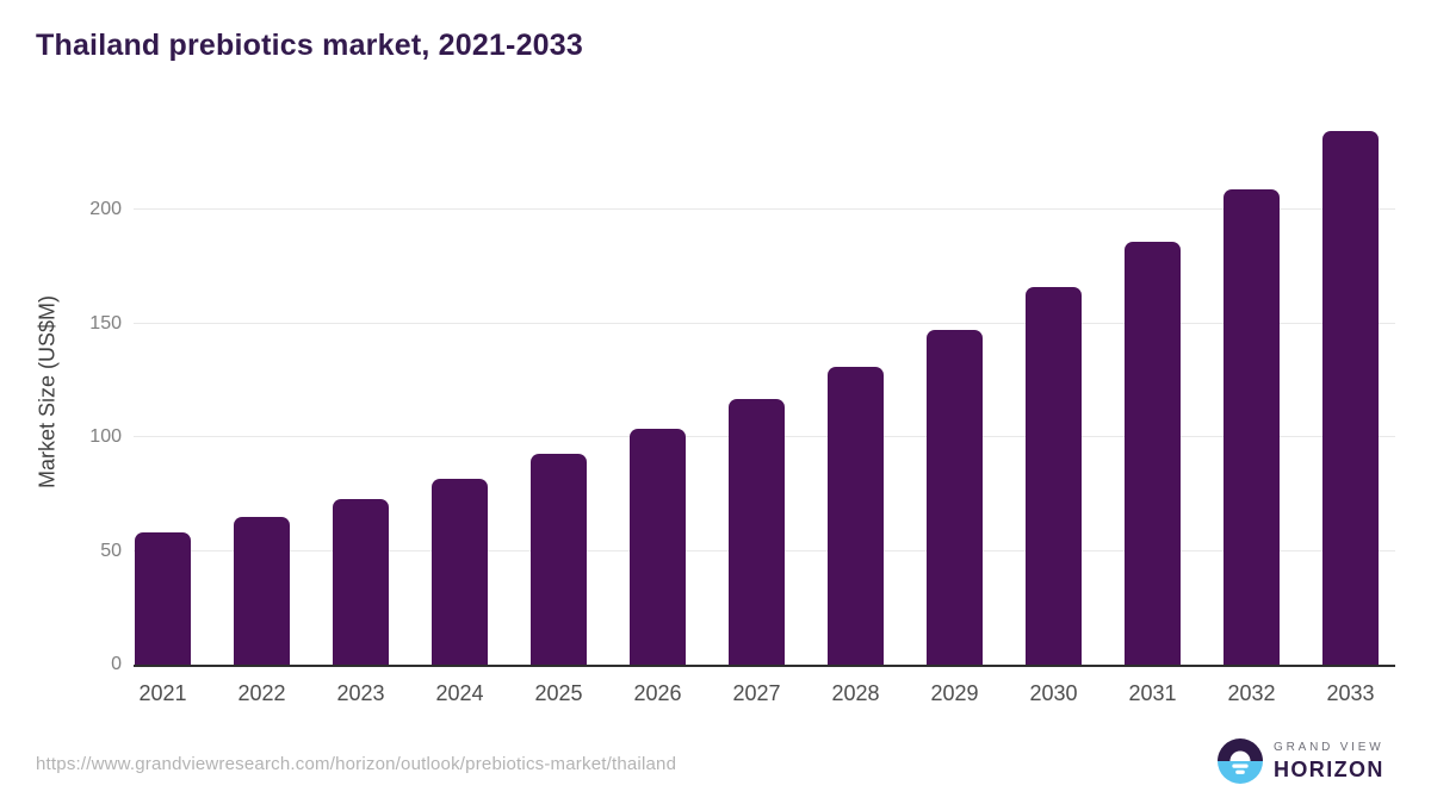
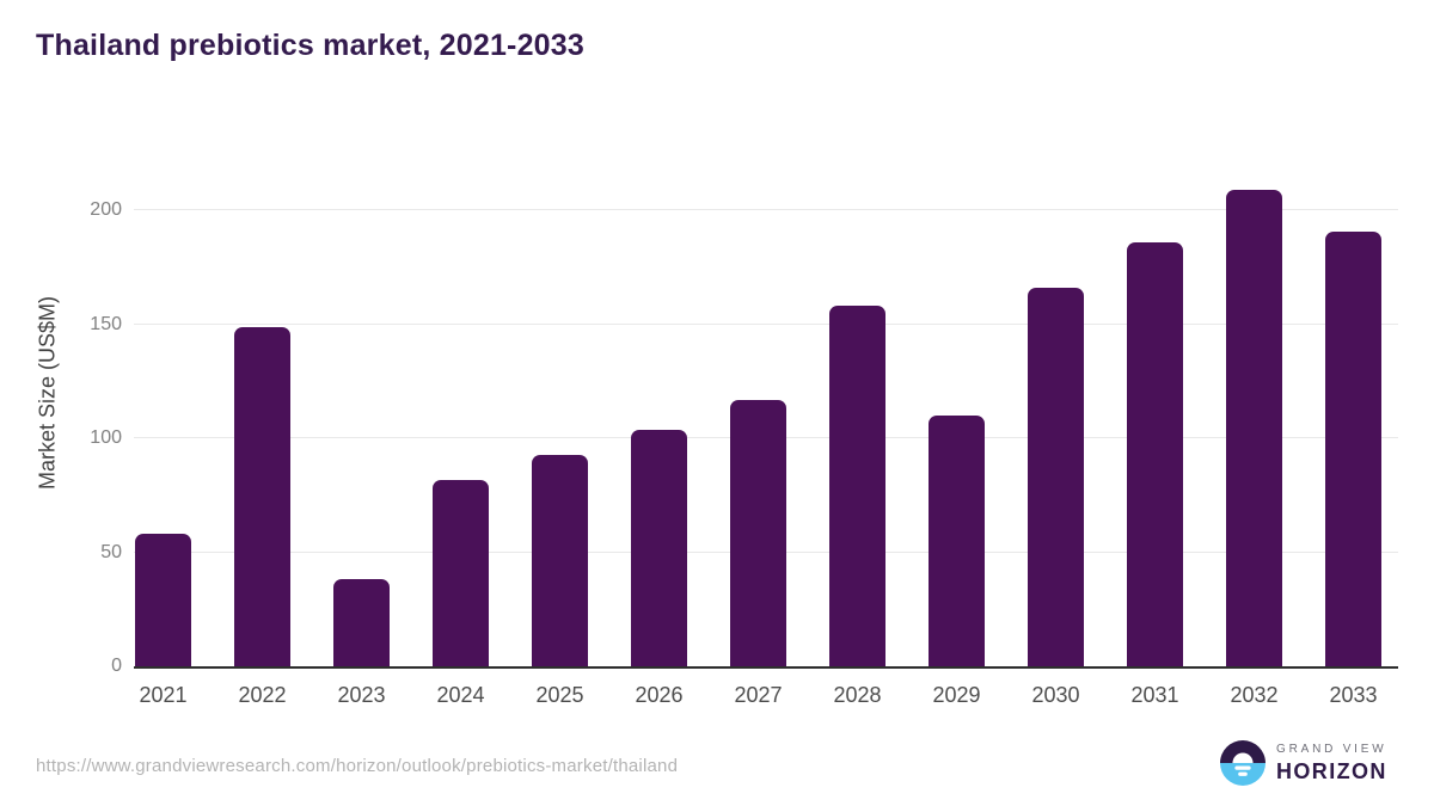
2022: 65 -> 149
2023: 73 -> 38
2028: 131 -> 158
2029: 147 -> 110
2033: 235 -> 191
